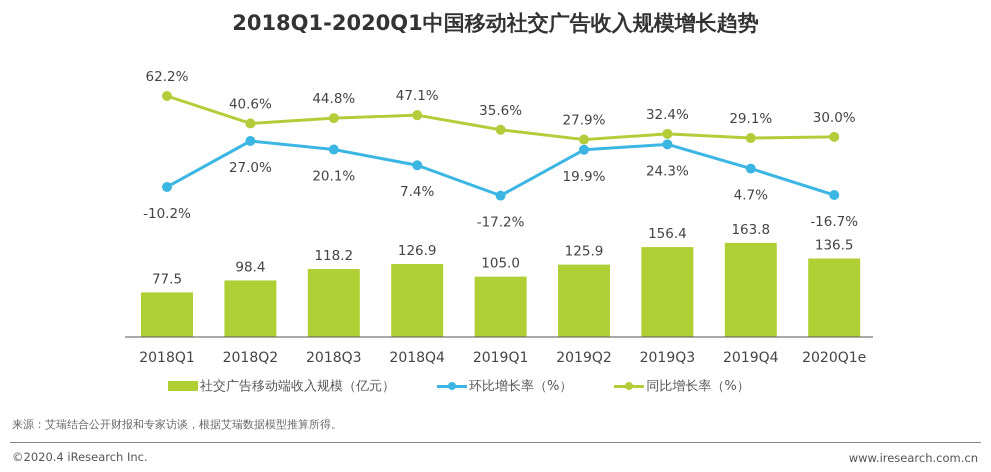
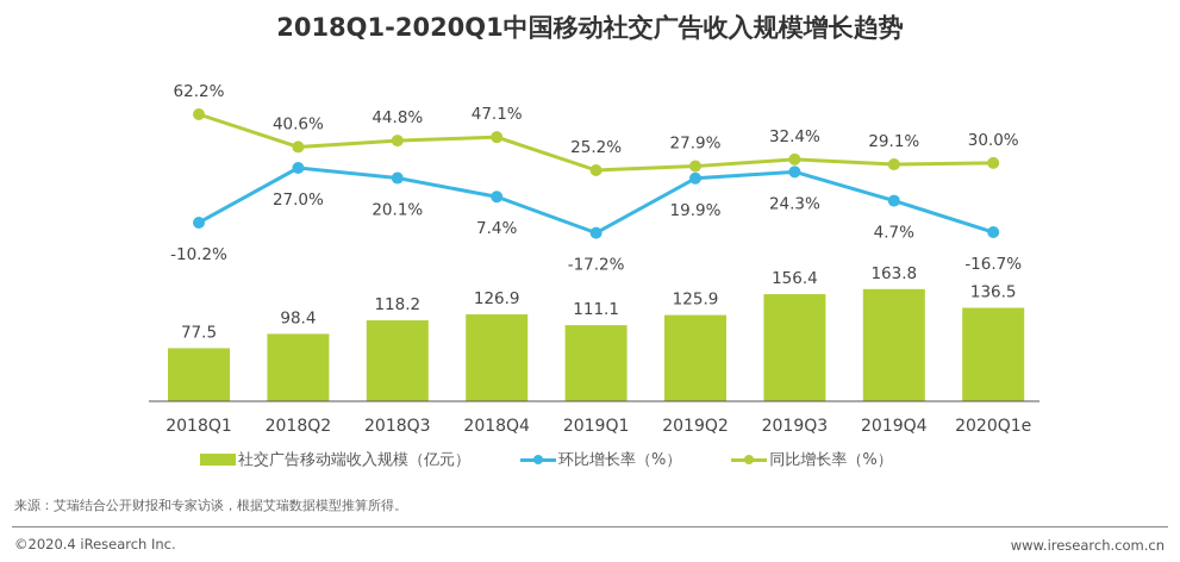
社交广告移动端收入规模（亿元）/2019Q1: 105.0 -> 111.1
同比增长率（%）/2019Q1: 35.6% -> 25.2%
